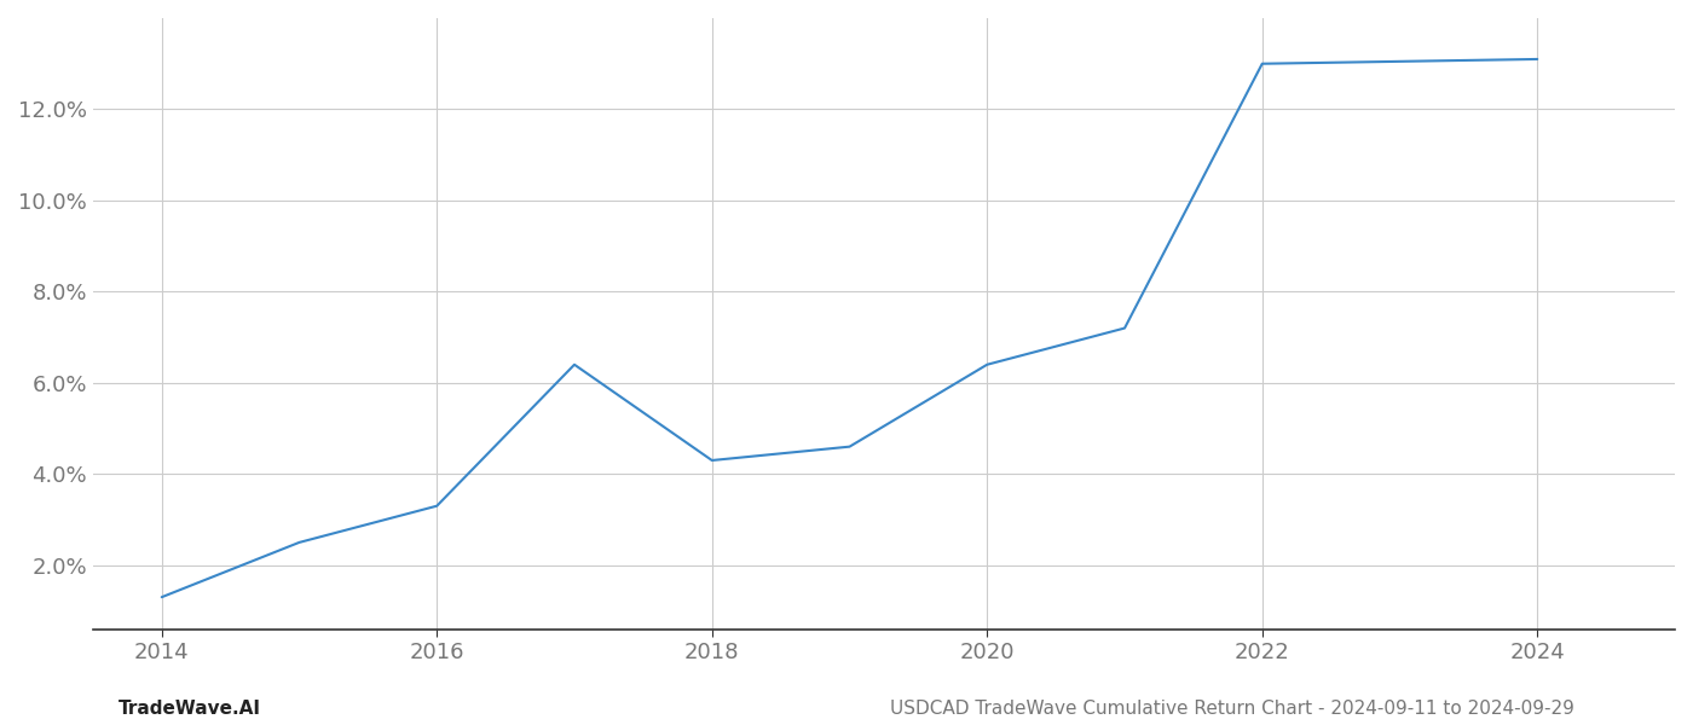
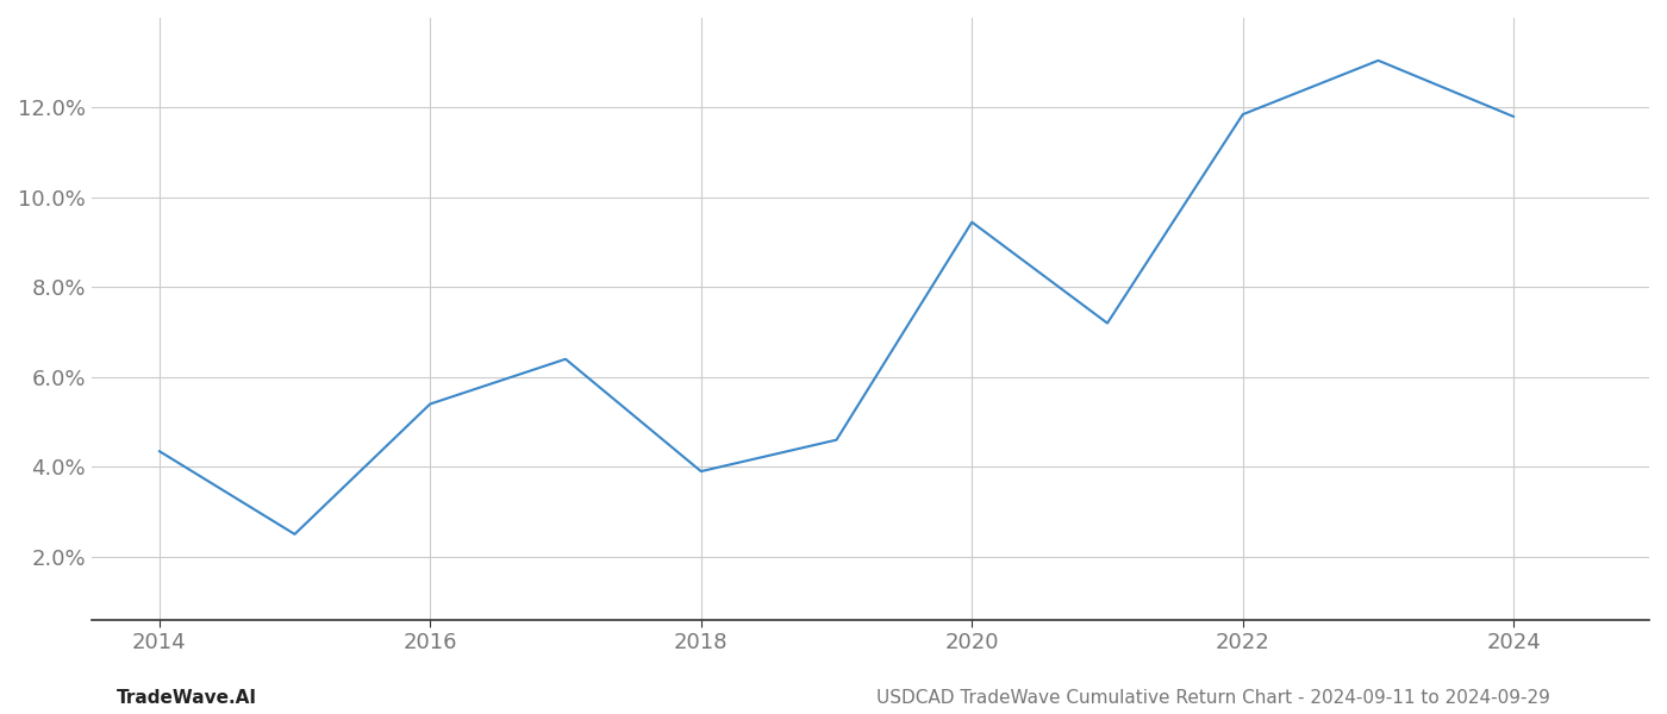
2014: 1.30% -> 4.35%
2016: 3.30% -> 5.40%
2018: 4.30% -> 3.90%
2020: 6.40% -> 9.45%
2022: 13.00% -> 11.85%
2024: 13.10% -> 11.80%
